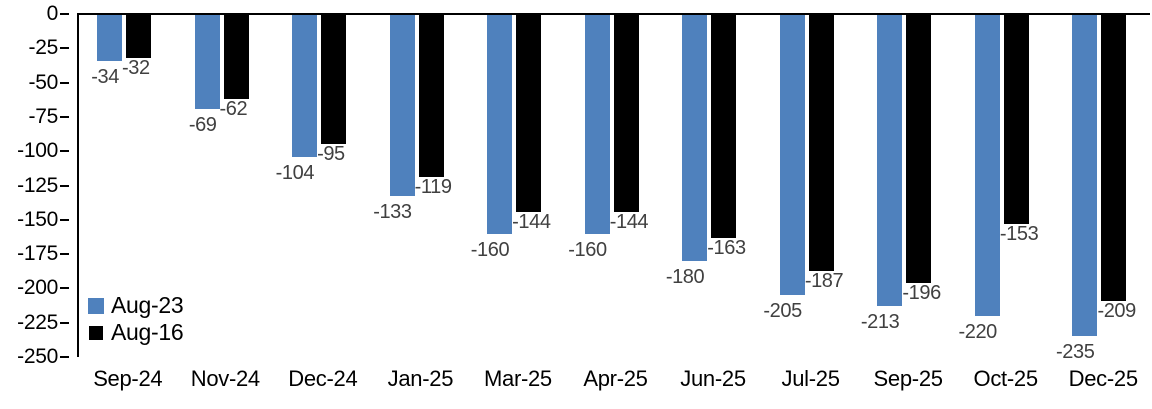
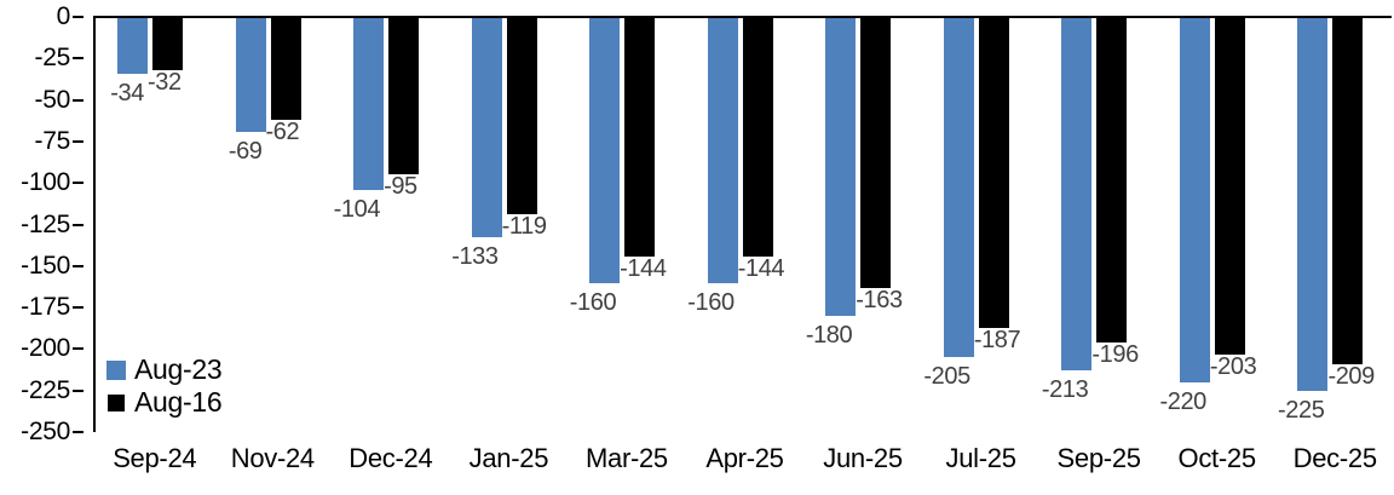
Aug-16/Oct-25: -153 -> -203
Aug-23/Dec-25: -235 -> -225
